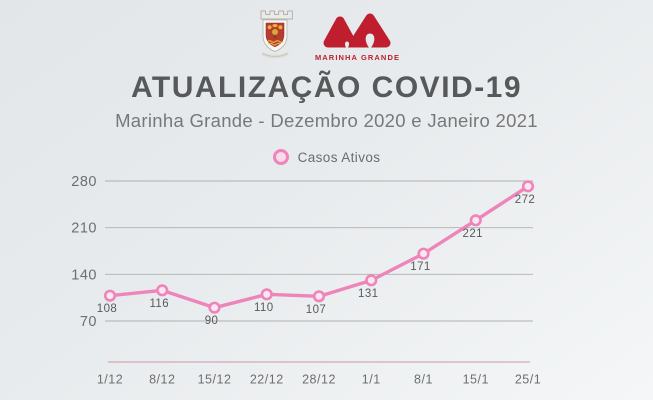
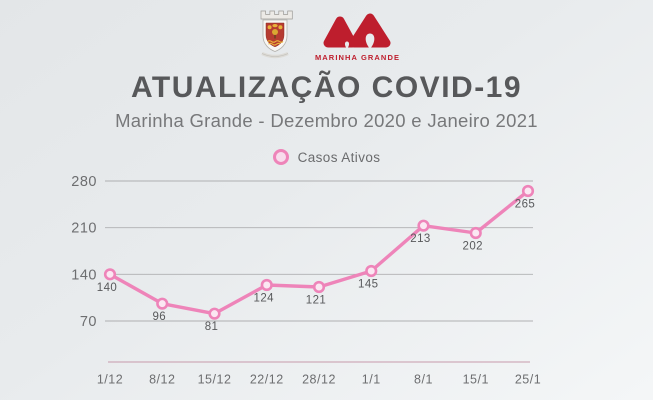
1/12: 108 -> 140
8/12: 116 -> 96
15/12: 90 -> 81
22/12: 110 -> 124
28/12: 107 -> 121
1/1: 131 -> 145
8/1: 171 -> 213
15/1: 221 -> 202
25/1: 272 -> 265
